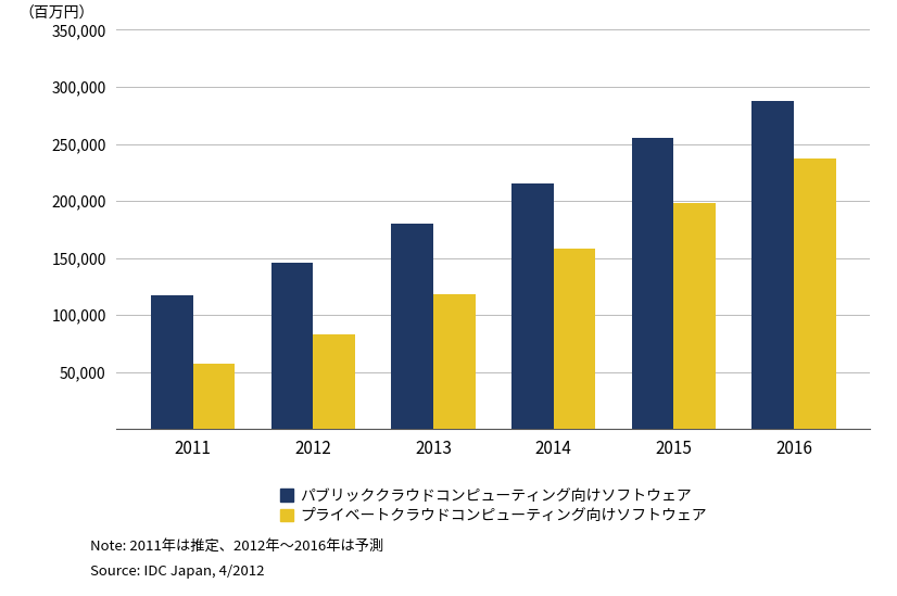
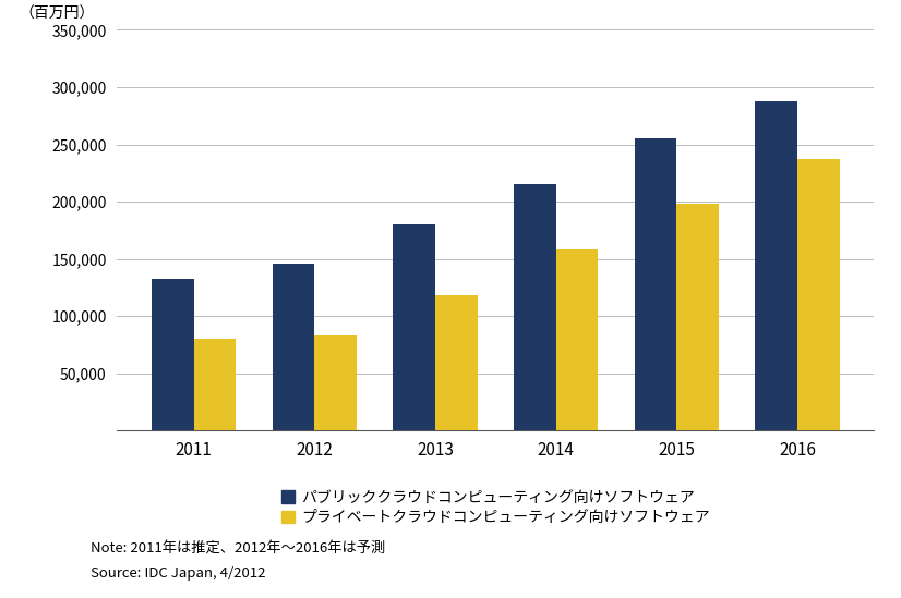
パブリッククラウドコンピューティング向けソフトウェア/2011: 117,000 -> 133,000
プライベートクラウドコンピューティング向けソフトウェア/2011: 57,000 -> 80,000
